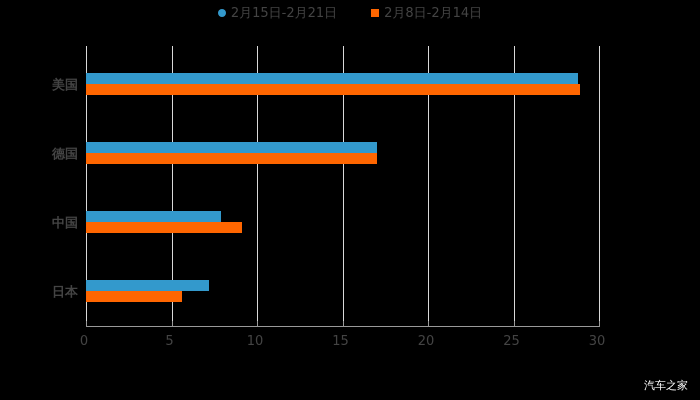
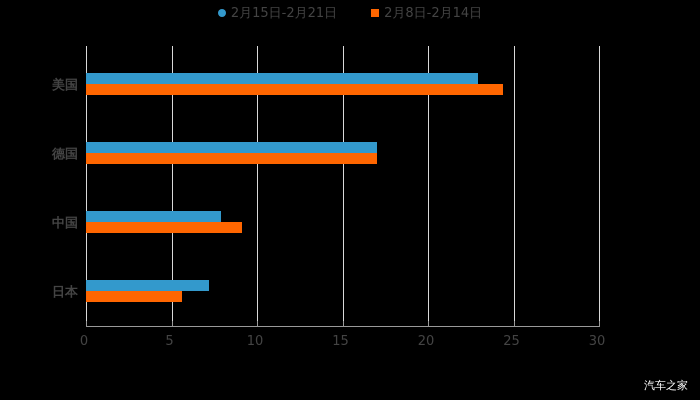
2月15日-2月21日/美国: 28.8 -> 22.9
2月8日-2月14日/美国: 28.9 -> 24.4
